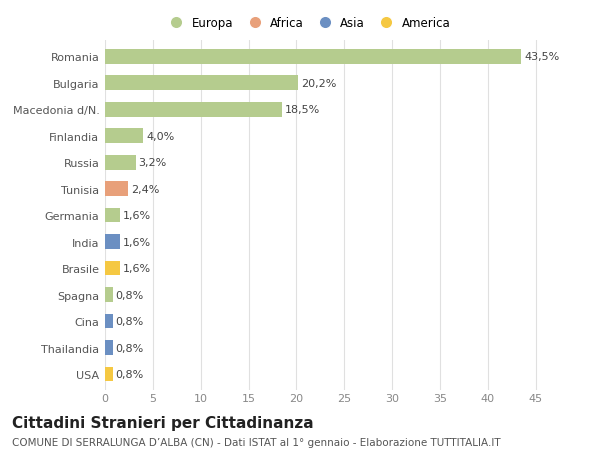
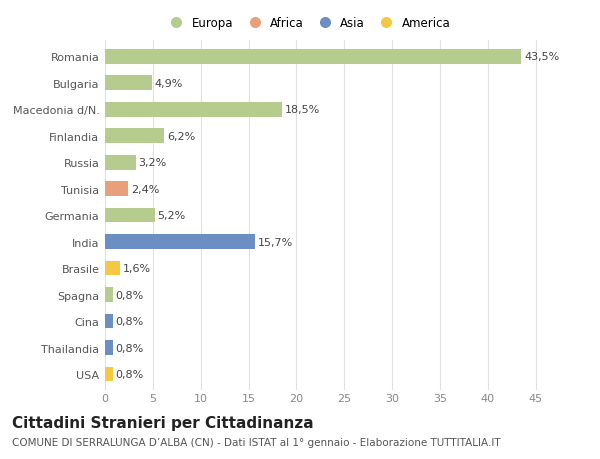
Bulgaria: 20,2% -> 4,9%
Finlandia: 4,0% -> 6,2%
Germania: 1,6% -> 5,2%
India: 1,6% -> 15,7%
